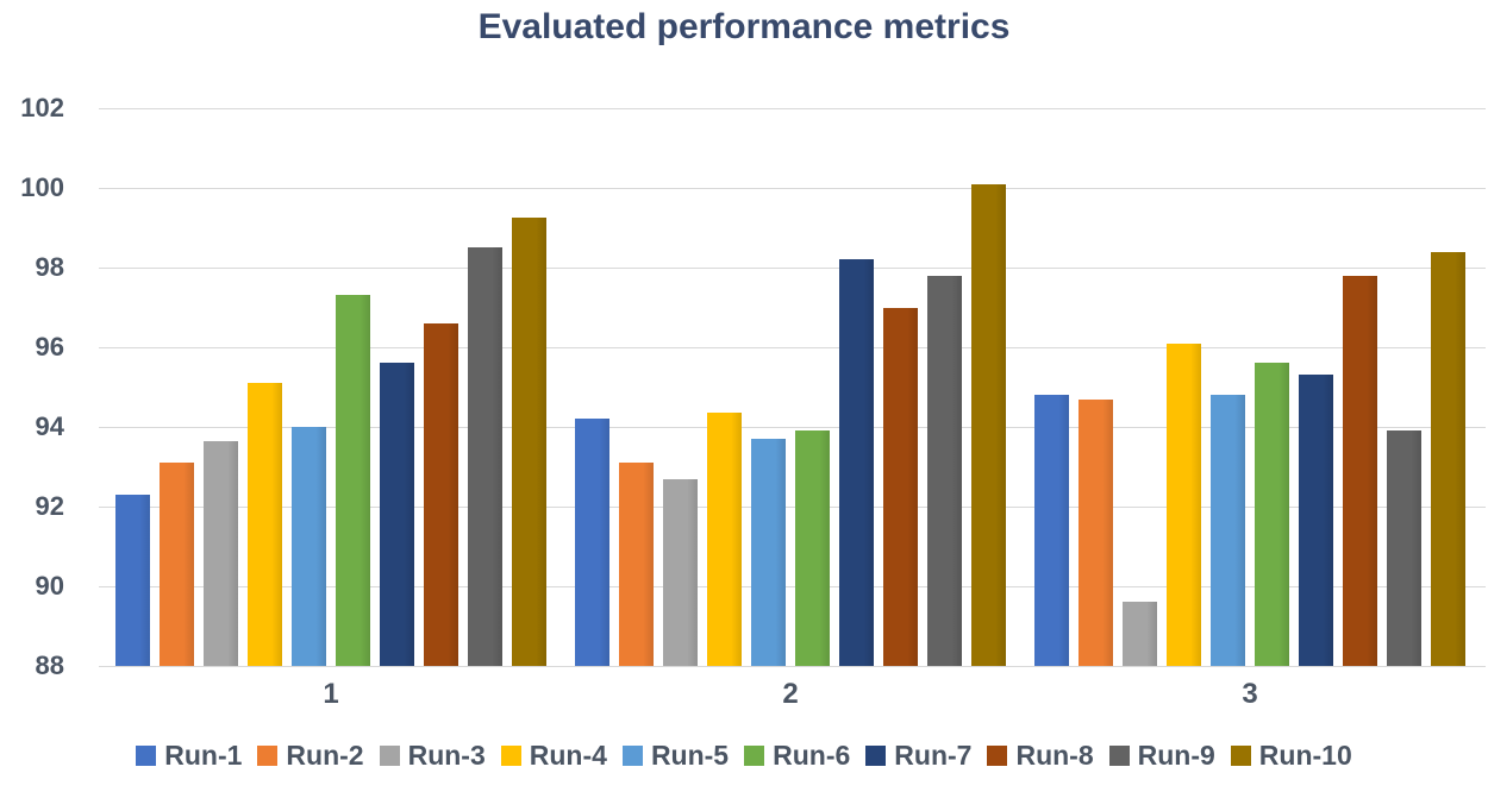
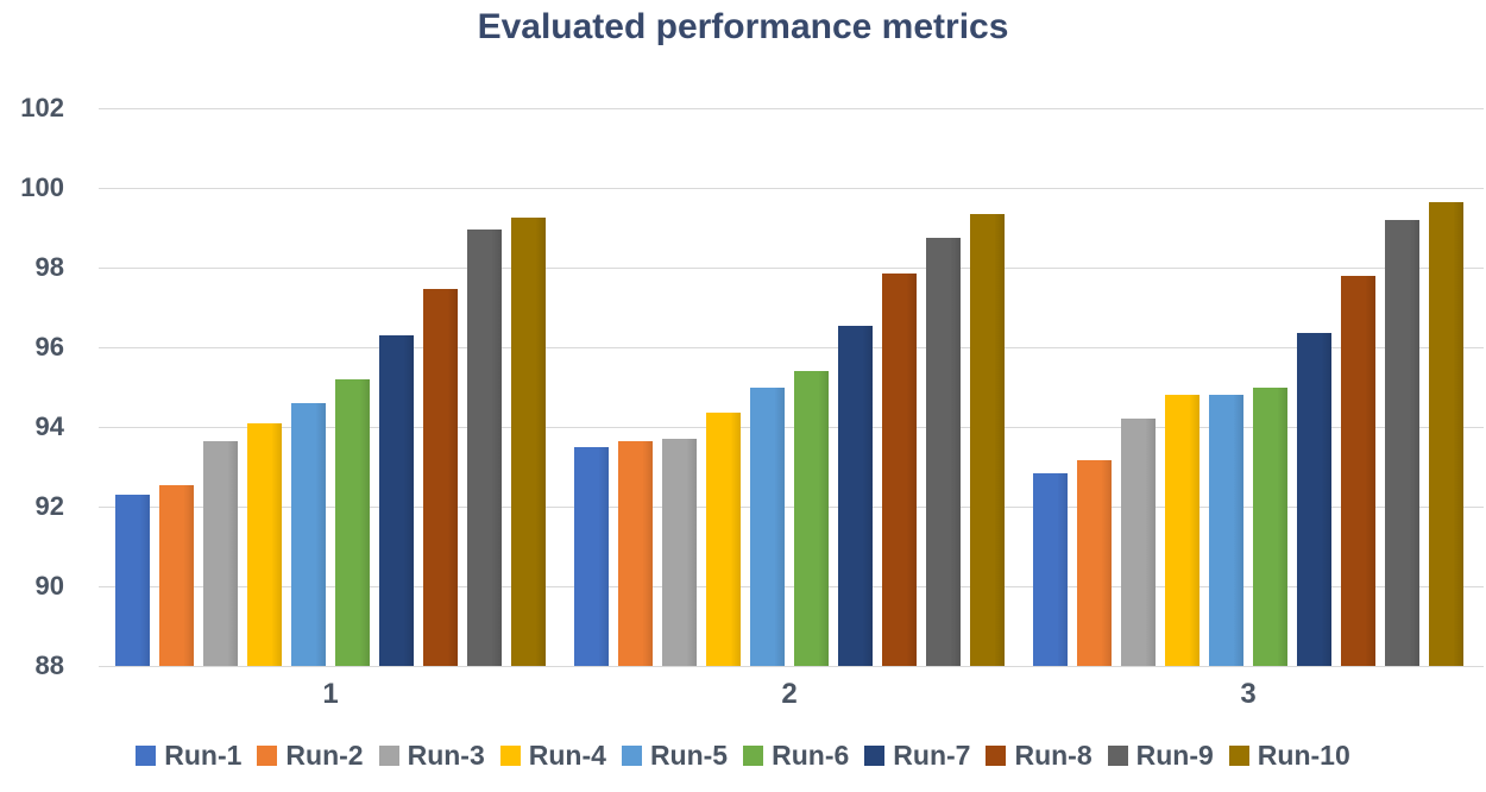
Run-2/1: 93.1 -> 92.5
Run-4/1: 95.1 -> 94.1
Run-5/1: 94.0 -> 94.6
Run-6/1: 97.3 -> 95.2
Run-7/1: 95.6 -> 96.3
Run-8/1: 96.6 -> 97.5
Run-9/1: 98.5 -> 99.0
Run-1/2: 94.2 -> 93.5
Run-2/2: 93.1 -> 93.7
Run-3/2: 92.7 -> 93.7
Run-5/2: 93.7 -> 95.0
Run-6/2: 93.9 -> 95.4
Run-7/2: 98.2 -> 96.5
Run-8/2: 97.0 -> 97.8
Run-9/2: 97.8 -> 98.8
Run-10/2: 100.1 -> 99.3
Run-1/3: 94.8 -> 92.8
Run-2/3: 94.7 -> 93.2
Run-3/3: 89.6 -> 94.2
Run-4/3: 96.1 -> 94.8
Run-6/3: 95.6 -> 95.0
Run-7/3: 95.3 -> 96.3
Run-9/3: 93.9 -> 99.2
Run-10/3: 98.4 -> 99.7
